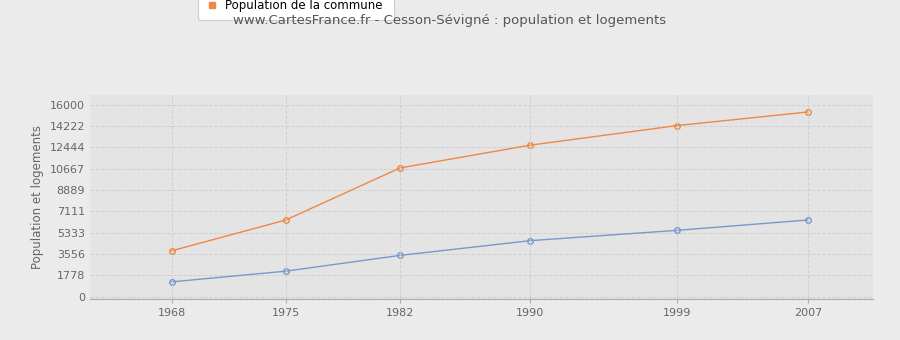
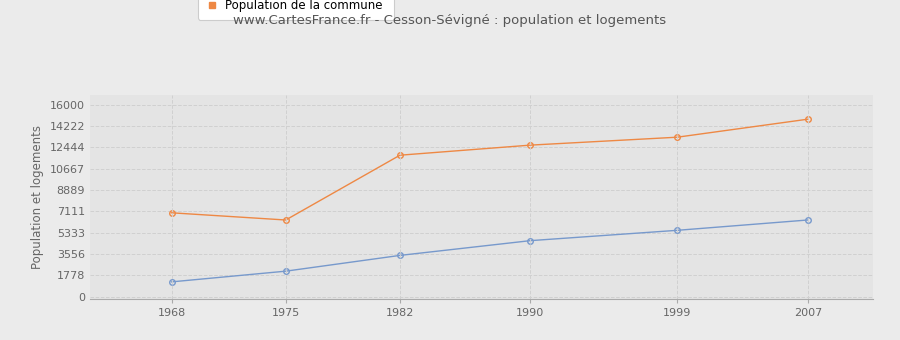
Population de la commune/1968: 3800 -> 7000
Population de la commune/1982: 10700 -> 11800
Population de la commune/1999: 14300 -> 13300
Population de la commune/2007: 15400 -> 14800
